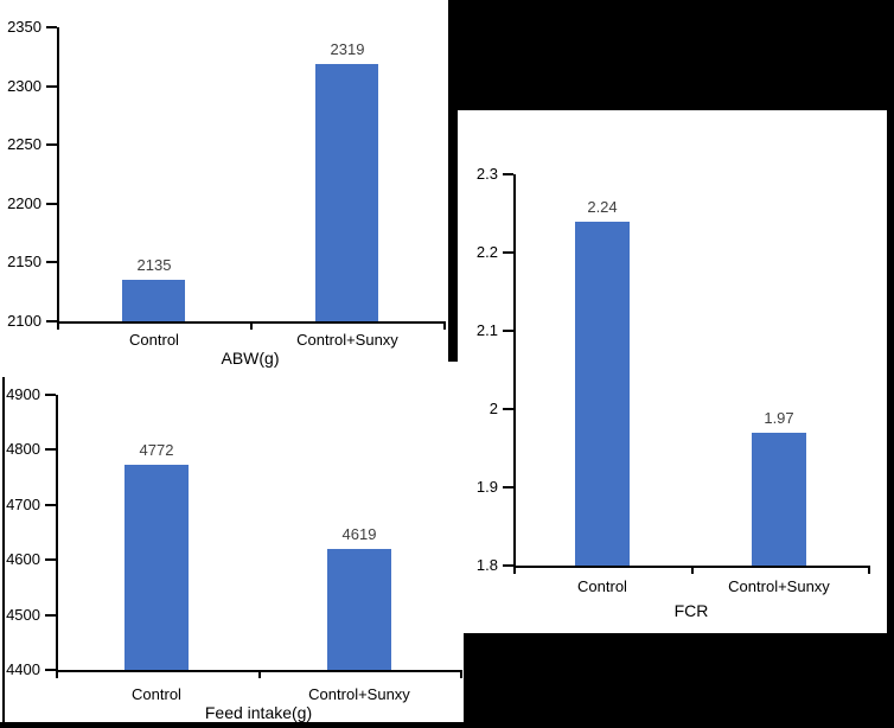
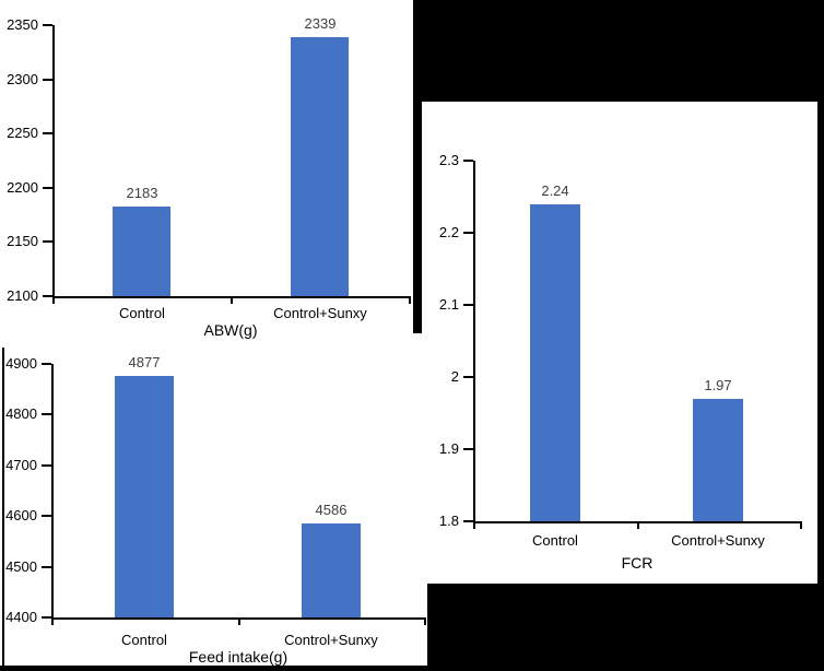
ABW(g)/Control: 2135 -> 2183
ABW(g)/Control+Sunxy: 2319 -> 2339
Feed intake(g)/Control: 4772 -> 4877
Feed intake(g)/Control+Sunxy: 4619 -> 4586
